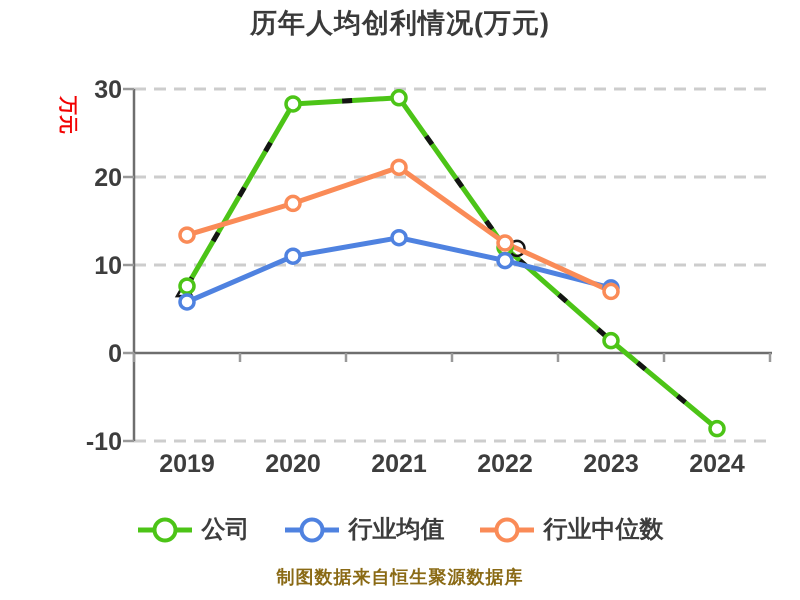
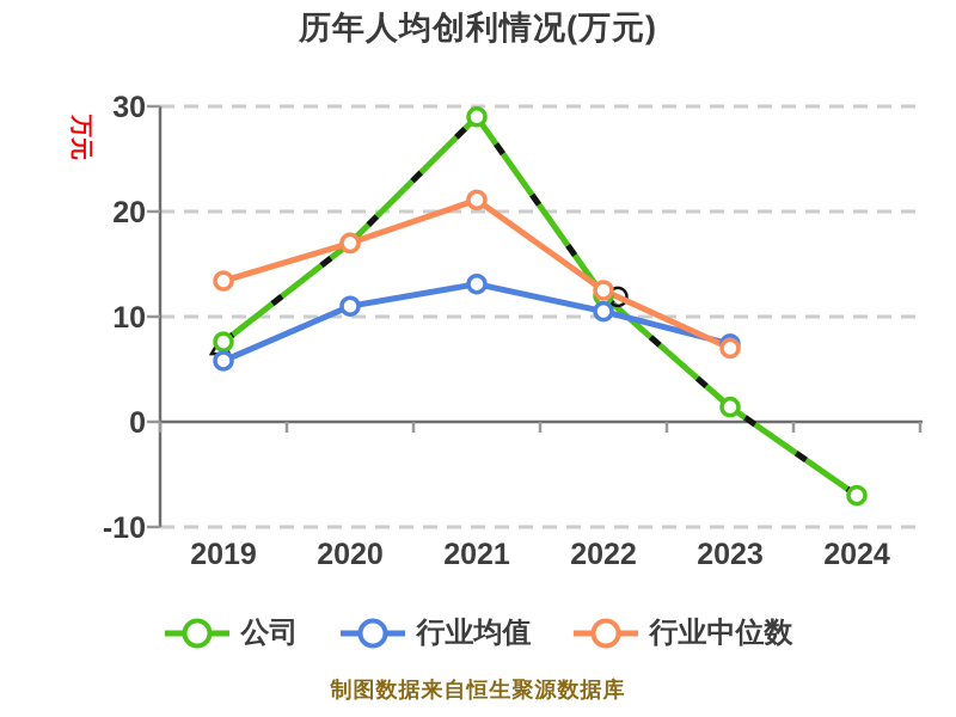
公司/2020: 28 -> 17
公司/2024: -9 -> -7
